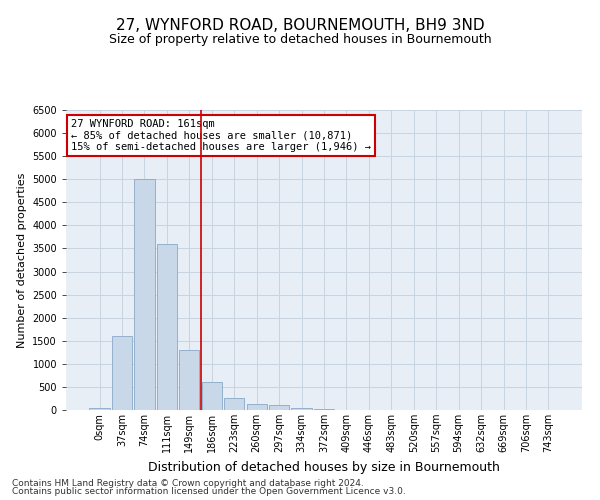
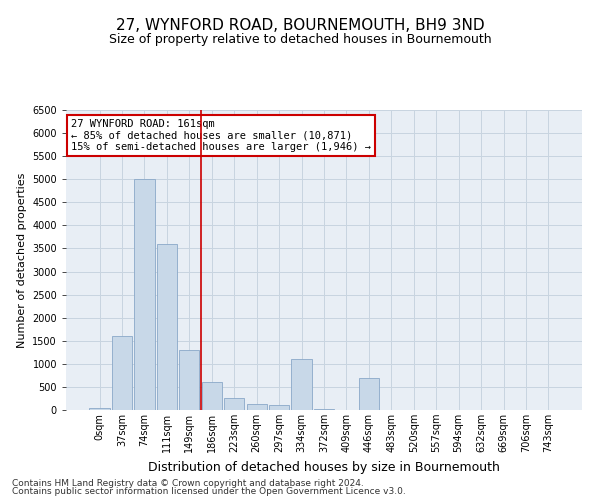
334sqm: 50 -> 1100
446sqm: 0 -> 700
